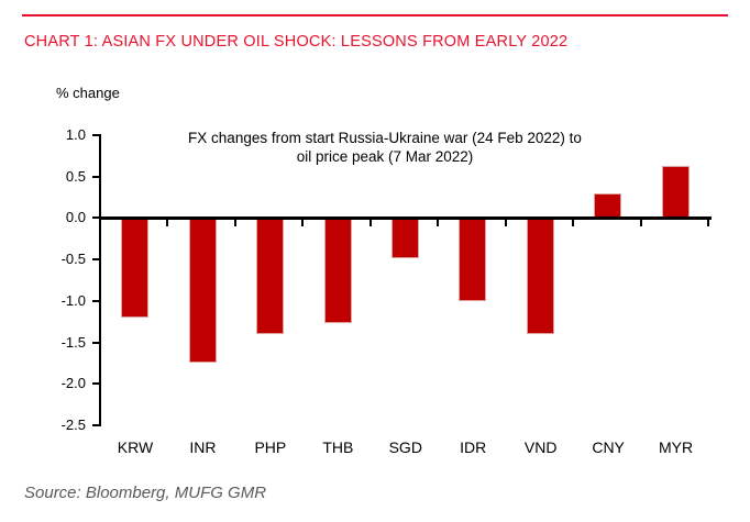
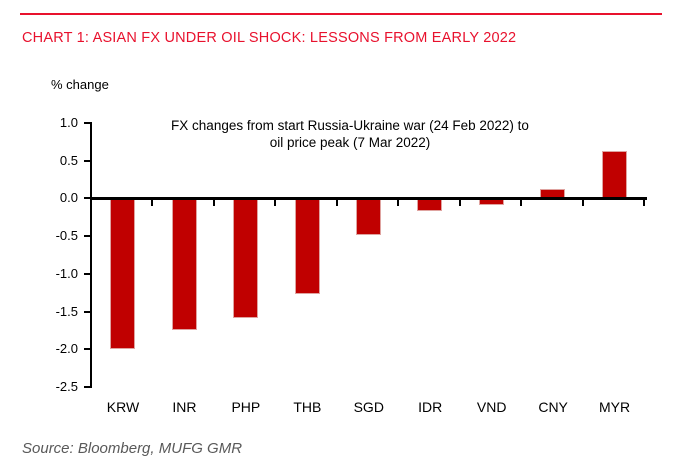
KRW: -1.2 -> -2.0
PHP: -1.4 -> -1.6
IDR: -1.0 -> -0.2
VND: -1.4 -> -0.1
CNY: 0.3 -> 0.1
